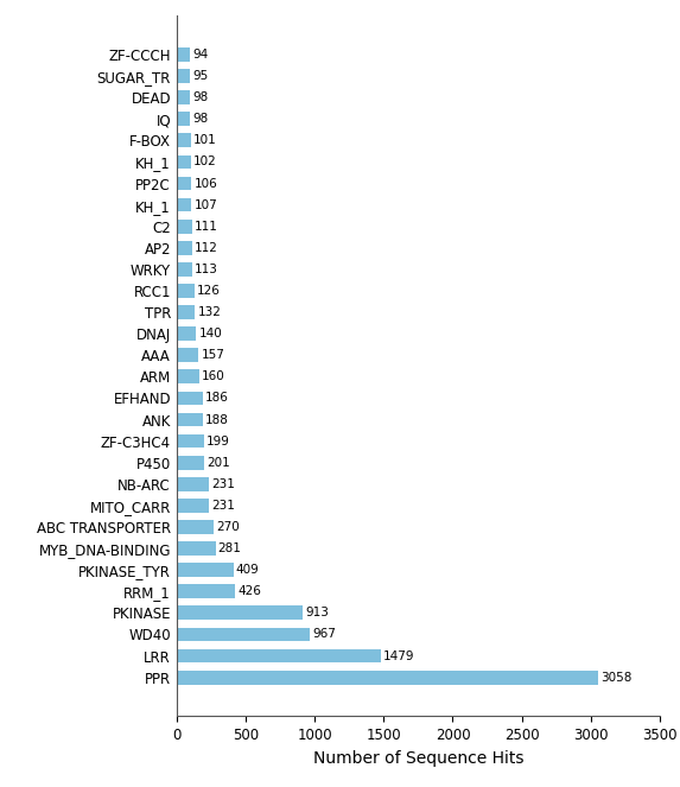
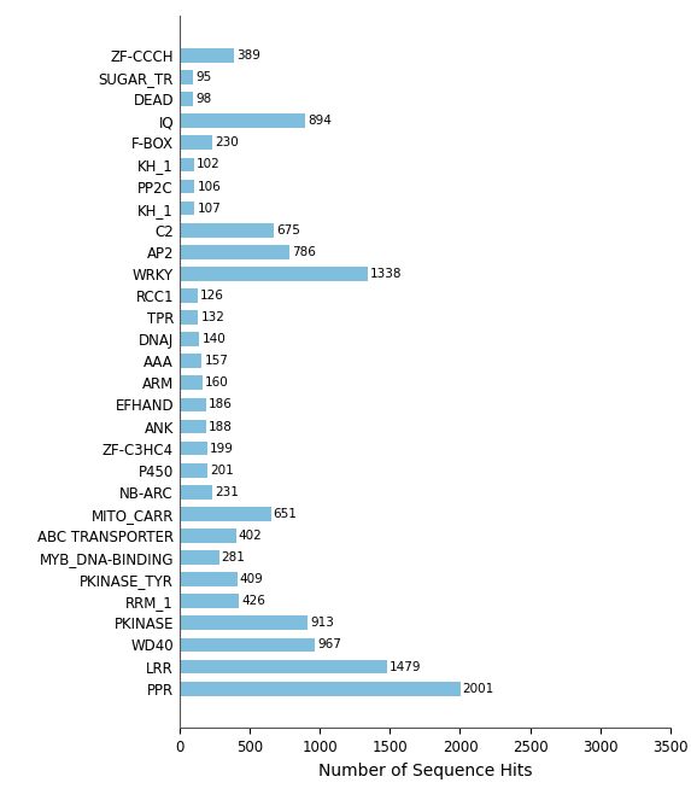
ZF-CCCH: 94 -> 389
IQ: 98 -> 894
F-BOX: 101 -> 230
C2: 111 -> 675
AP2: 112 -> 786
WRKY: 113 -> 1338
MITO_CARR: 231 -> 651
ABC TRANSPORTER: 270 -> 402
PPR: 3058 -> 2001
